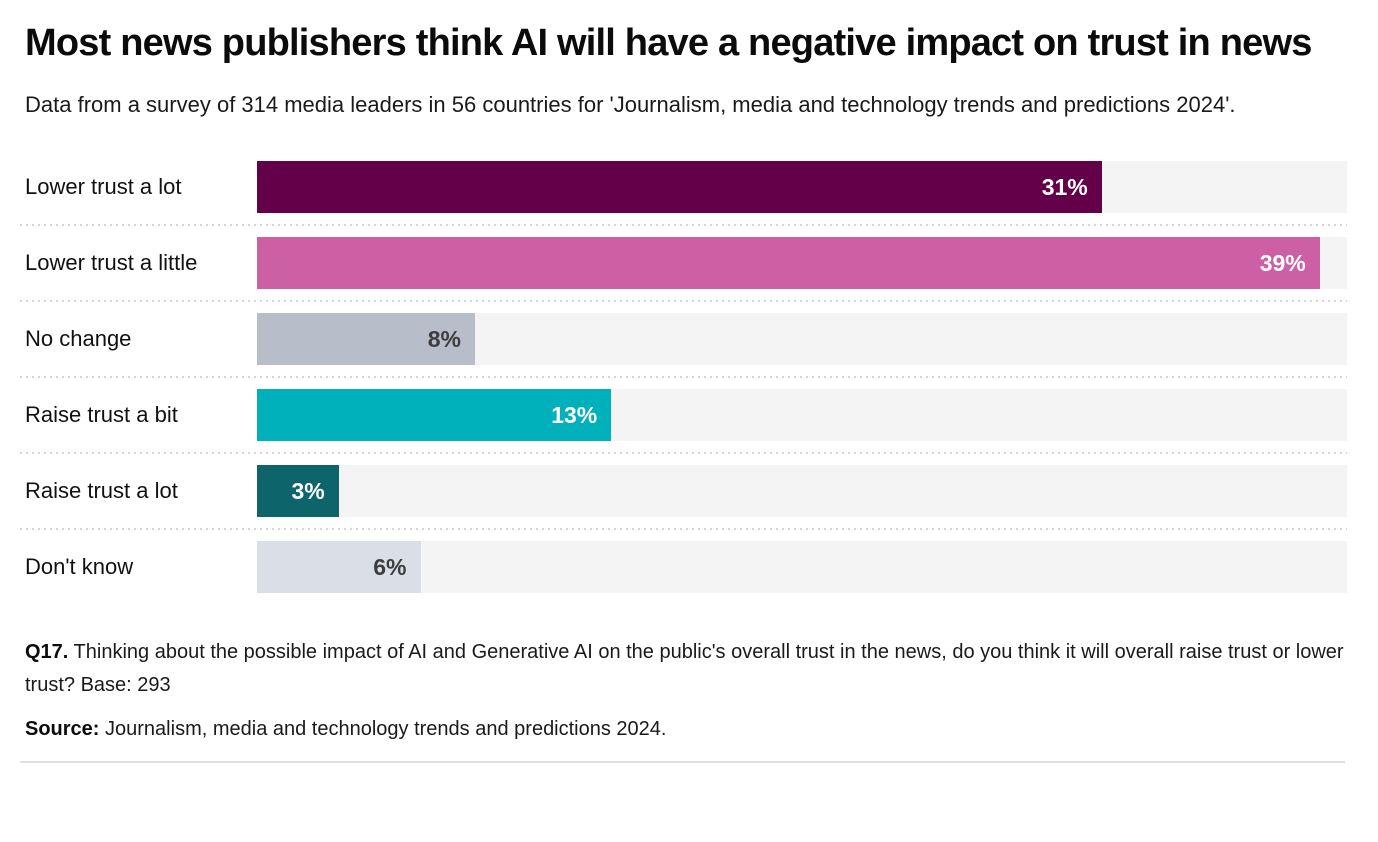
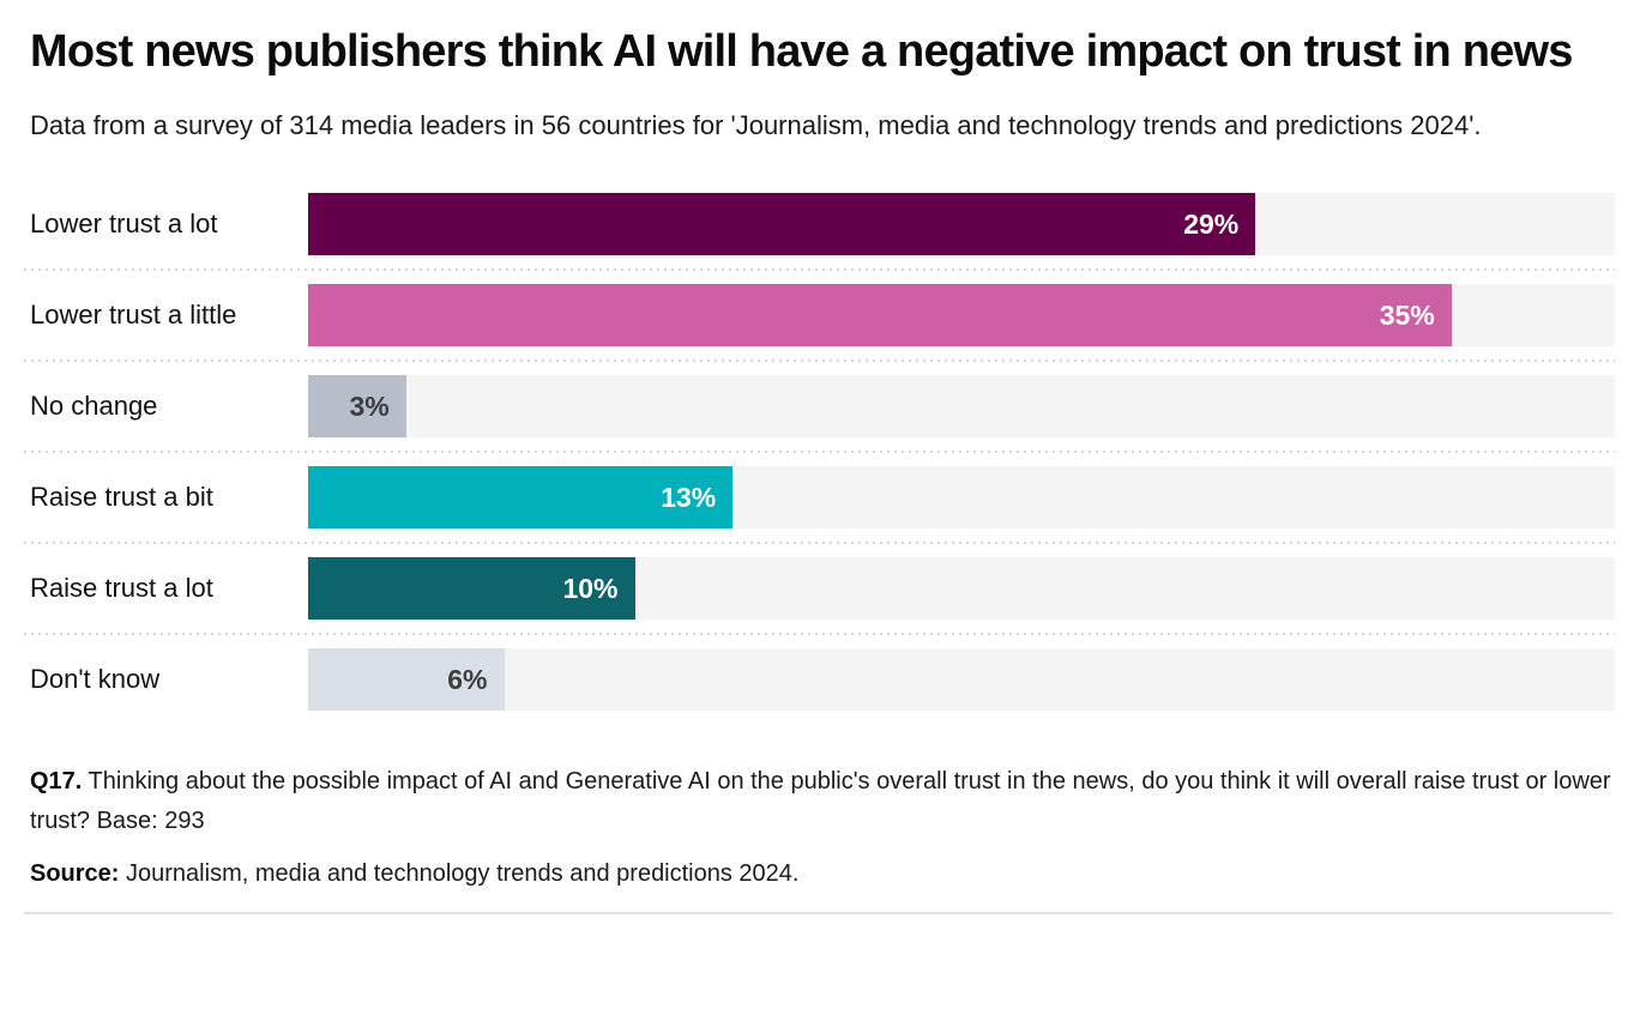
Lower trust a lot: 31% -> 29%
Lower trust a little: 39% -> 35%
No change: 8% -> 3%
Raise trust a lot: 3% -> 10%
